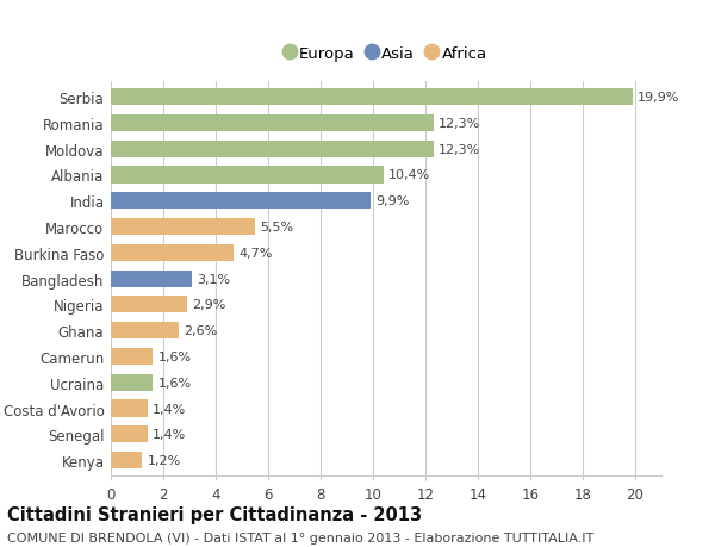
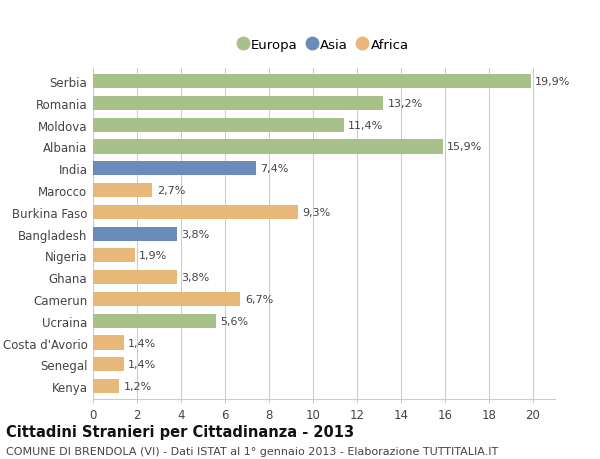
Romania: 12,3% -> 13,2%
Moldova: 12,3% -> 11,4%
Albania: 10,4% -> 15,9%
India: 9,9% -> 7,4%
Marocco: 5,5% -> 2,7%
Burkina Faso: 4,7% -> 9,3%
Bangladesh: 3,1% -> 3,8%
Nigeria: 2,9% -> 1,9%
Ghana: 2,6% -> 3,8%
Camerun: 1,6% -> 6,7%
Ucraina: 1,6% -> 5,6%
